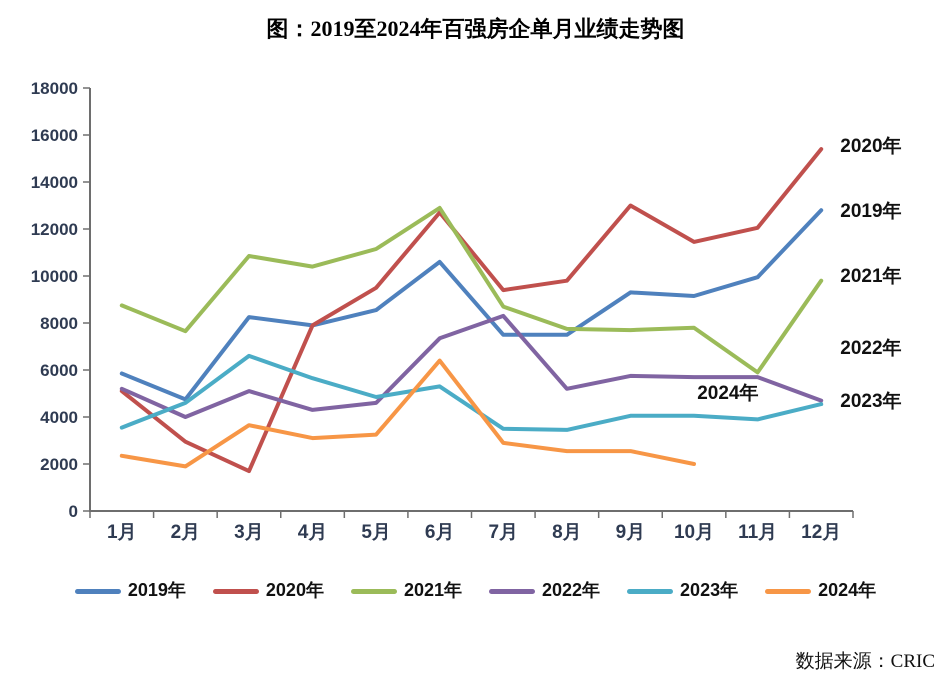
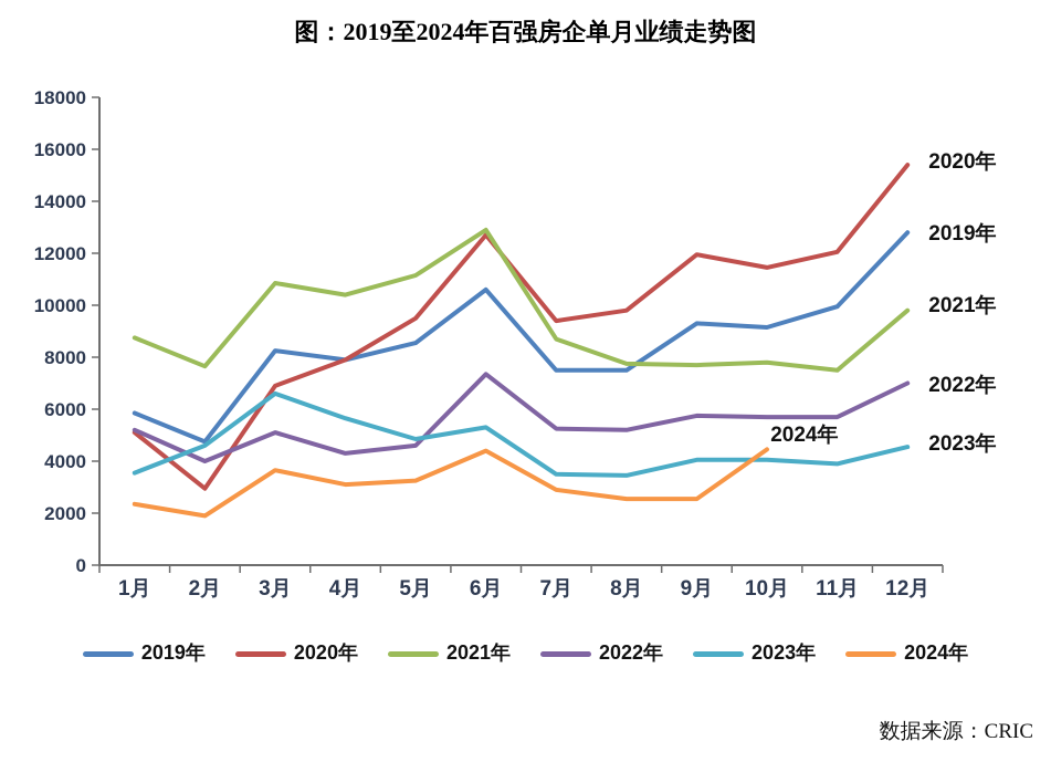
2020年/3月: 1700 -> 6900
2024年/6月: 6400 -> 4400
2022年/7月: 8300 -> 5200
2020年/9月: 13000 -> 12000
2024年/10月: 2000 -> 4400
2021年/11月: 5900 -> 7500
2022年/12月: 4700 -> 7000
